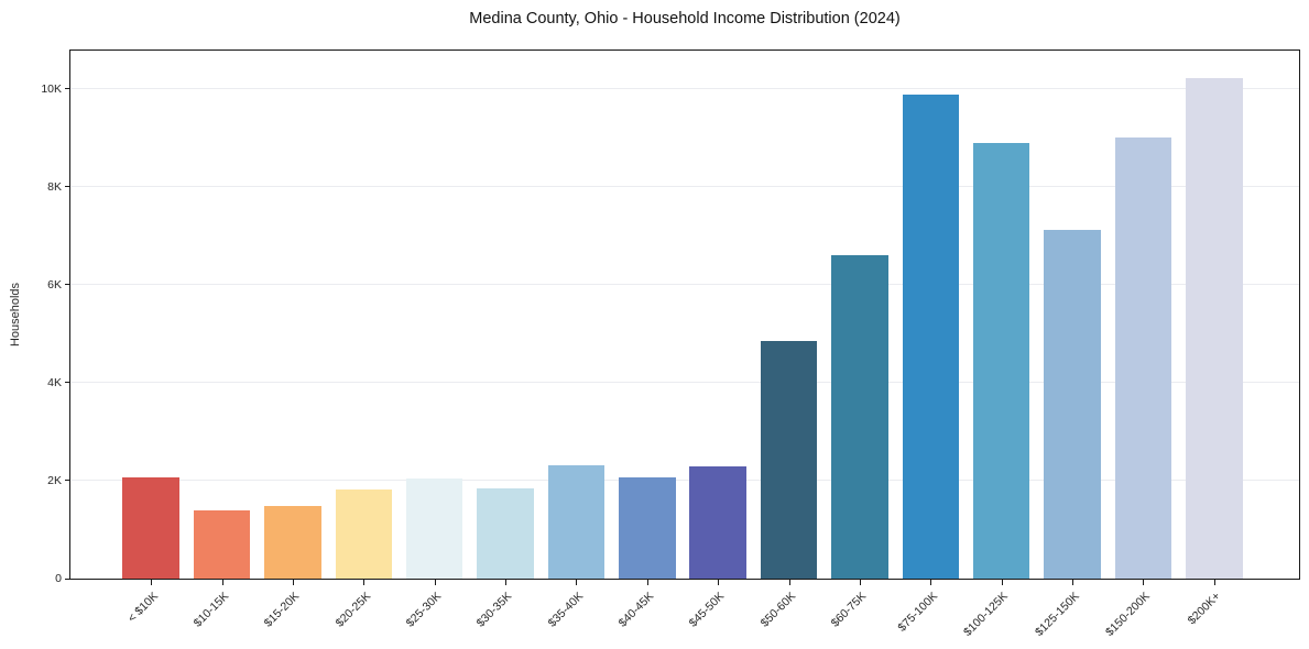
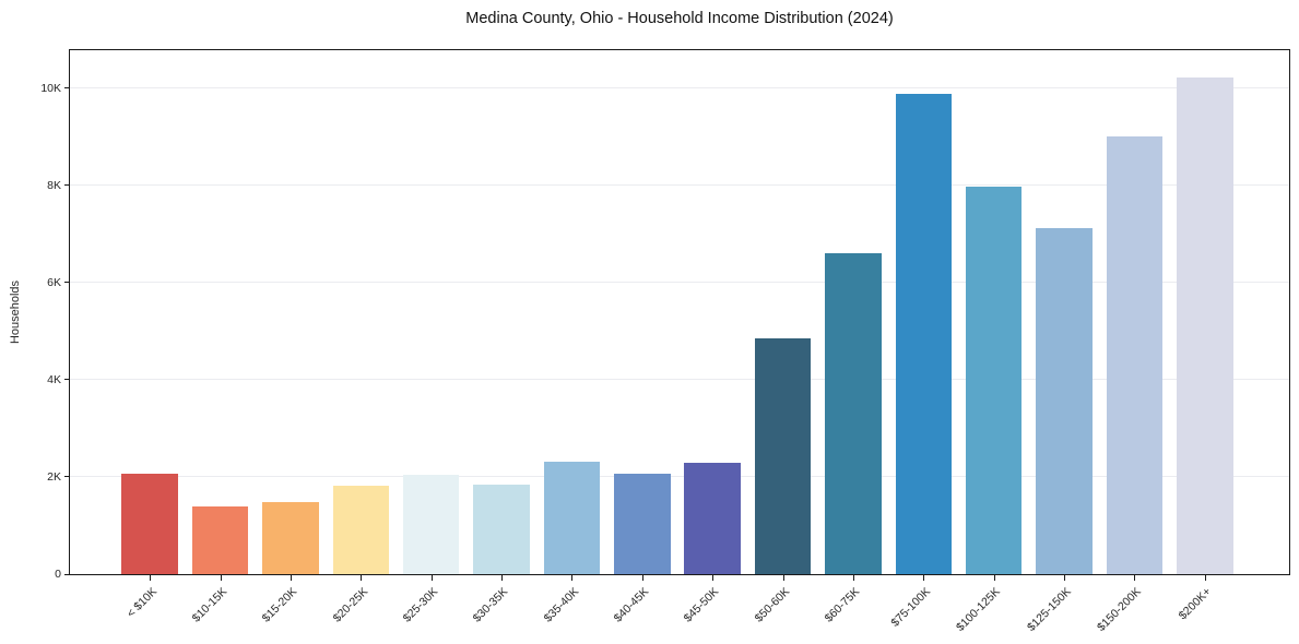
$100-125K: 8.9K -> 8.0K
